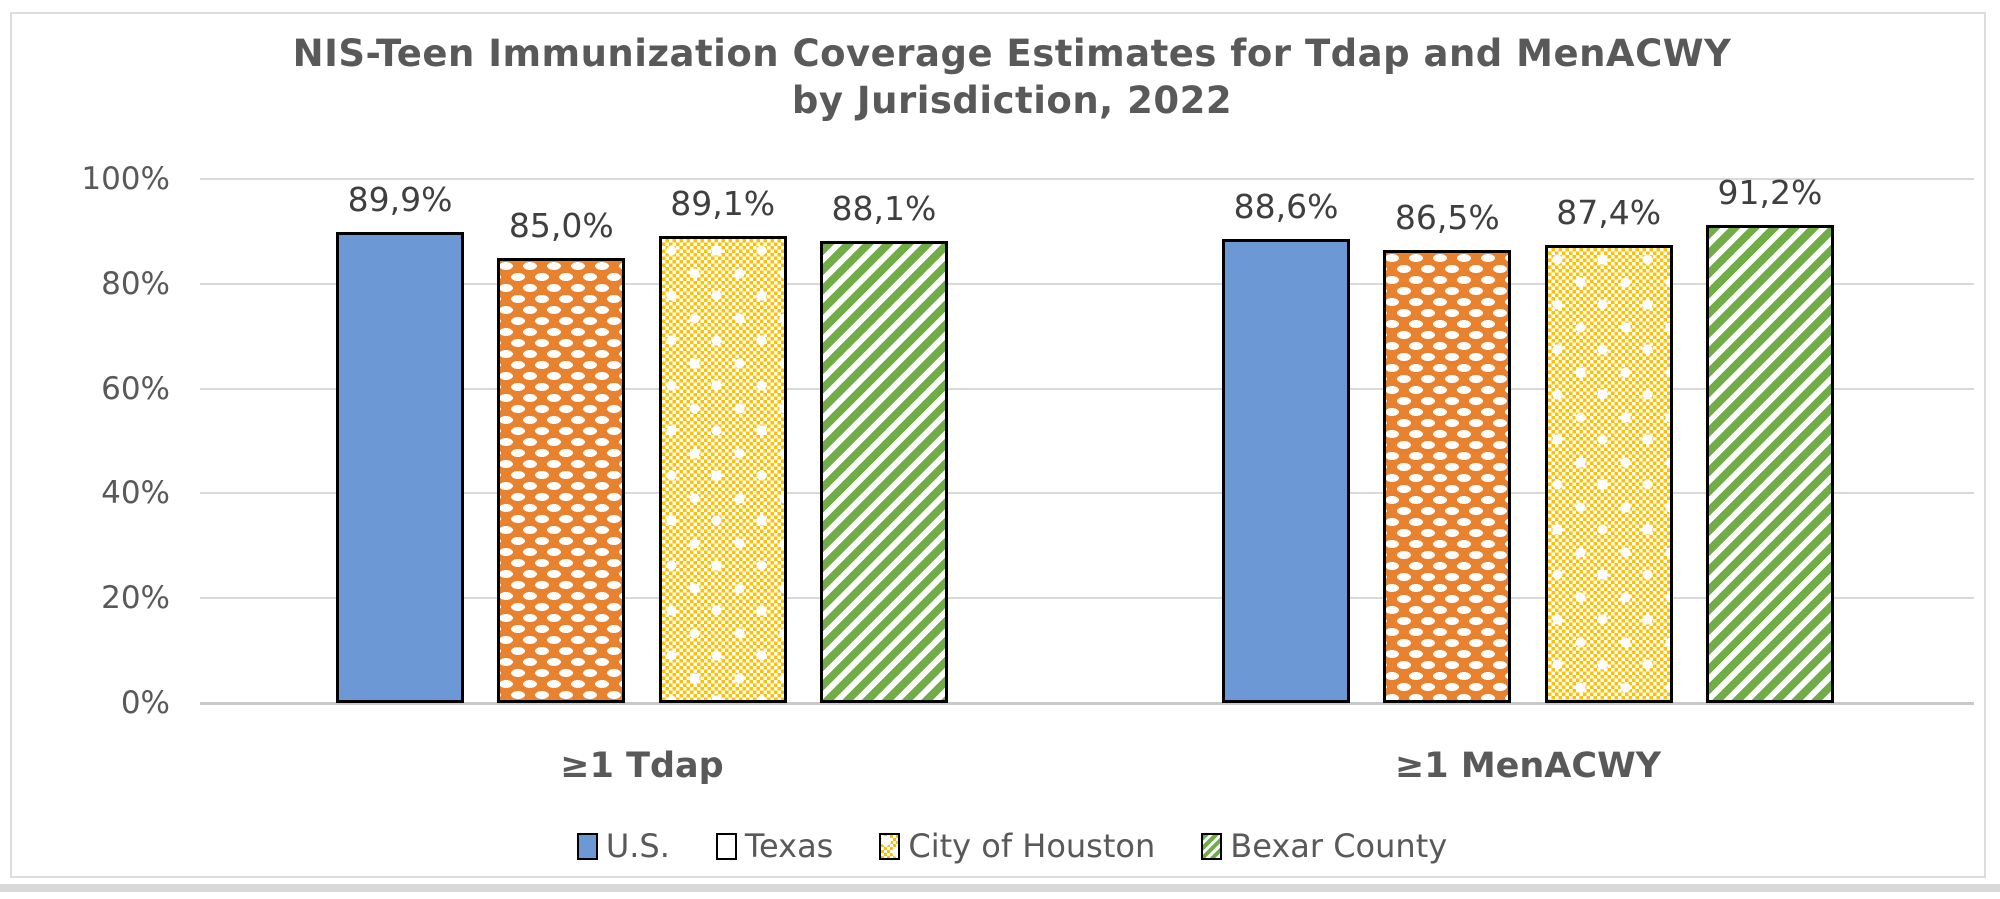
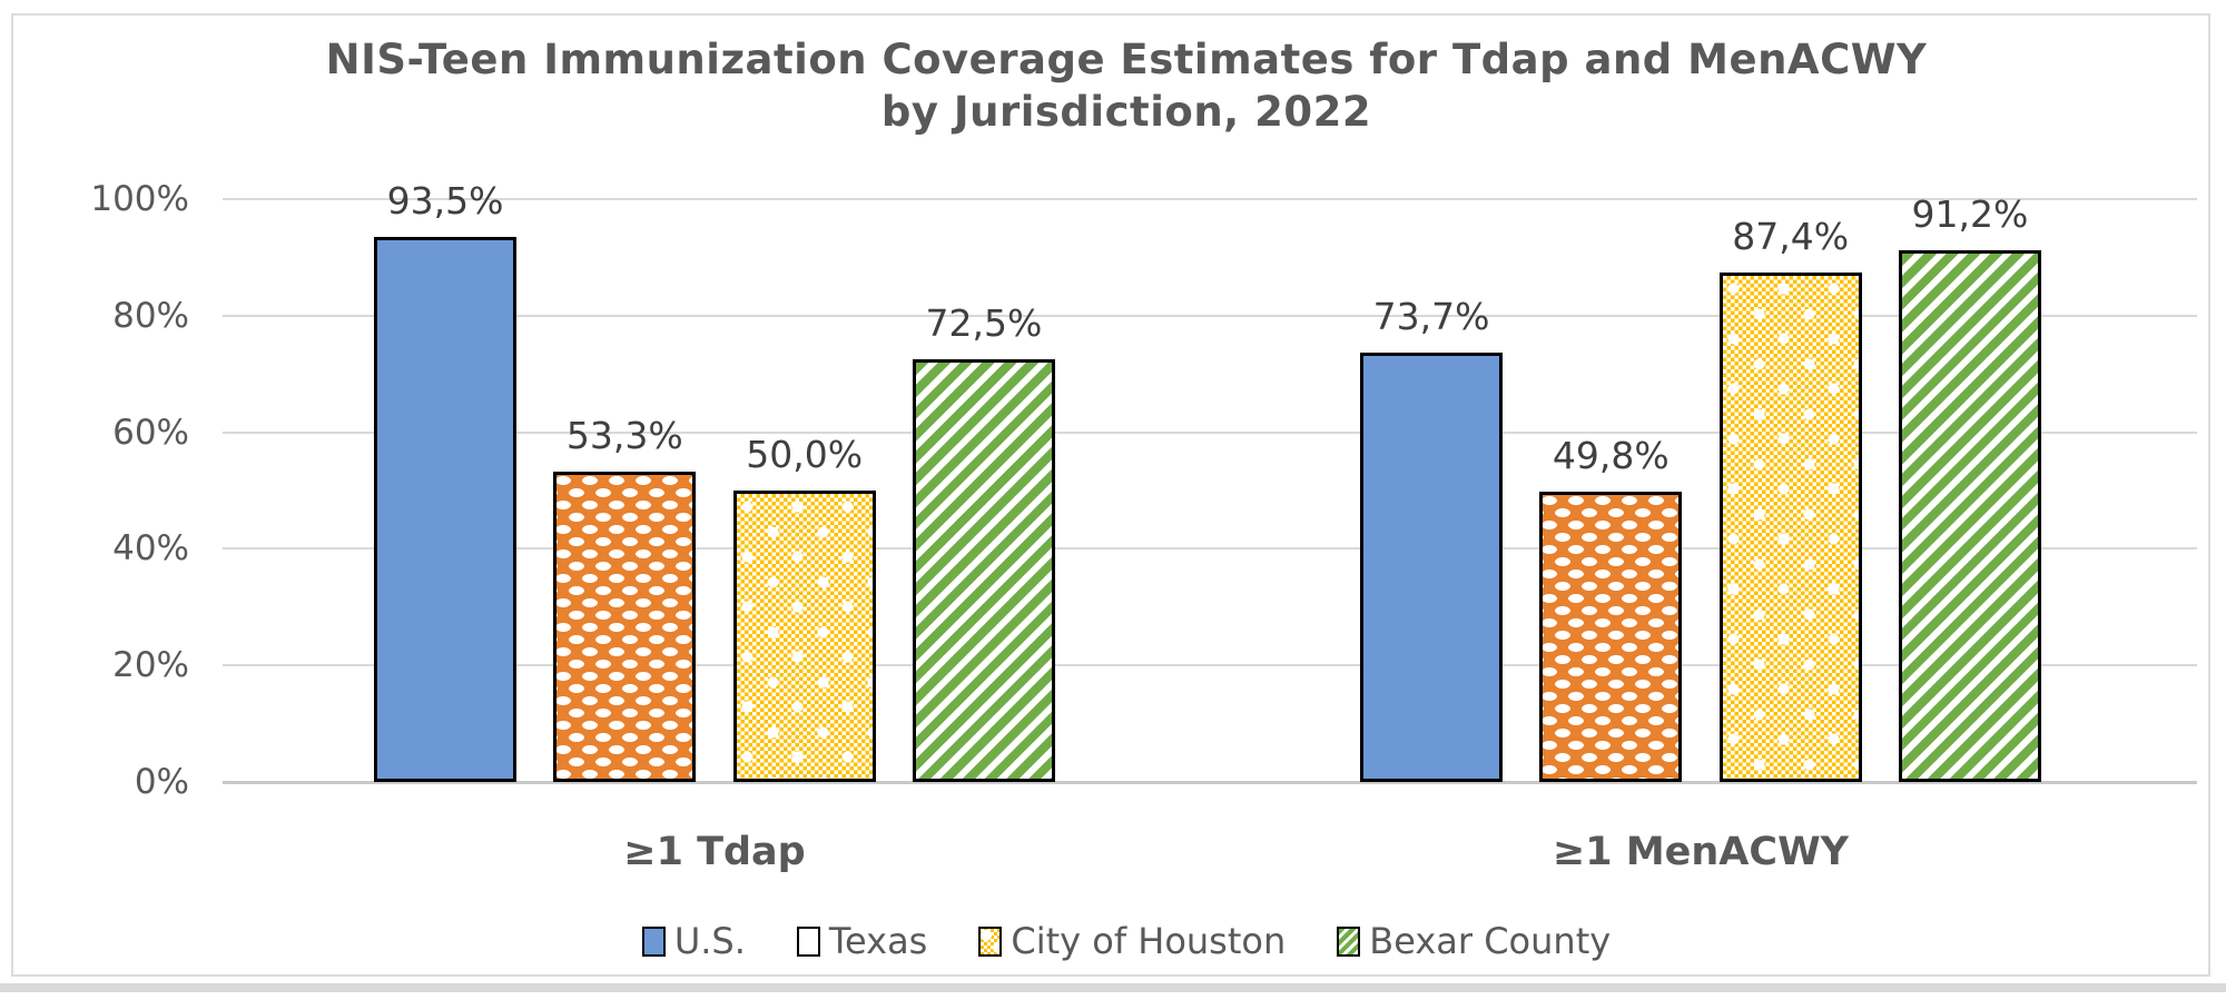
U.S./≥1 Tdap: 89,9% -> 93,5%
Texas/≥1 Tdap: 85,0% -> 53,3%
City of Houston/≥1 Tdap: 89,1% -> 50,0%
Bexar County/≥1 Tdap: 88,1% -> 72,5%
U.S./≥1 MenACWY: 88,6% -> 73,7%
Texas/≥1 MenACWY: 86,5% -> 49,8%
